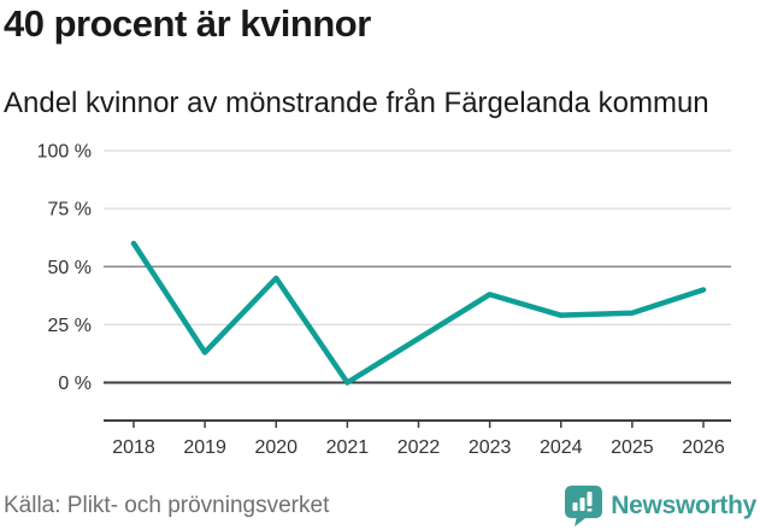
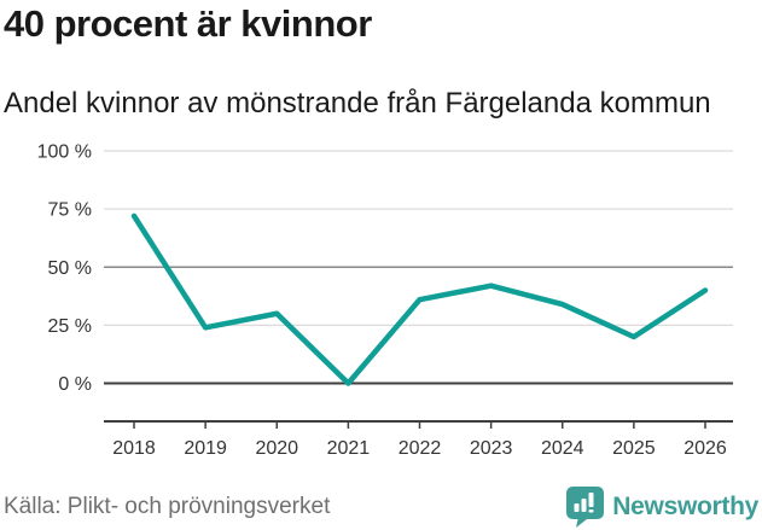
2018: 60% -> 72%
2019: 13% -> 24%
2020: 45% -> 30%
2022: 19% -> 36%
2023: 38% -> 42%
2024: 29% -> 34%
2025: 30% -> 20%
